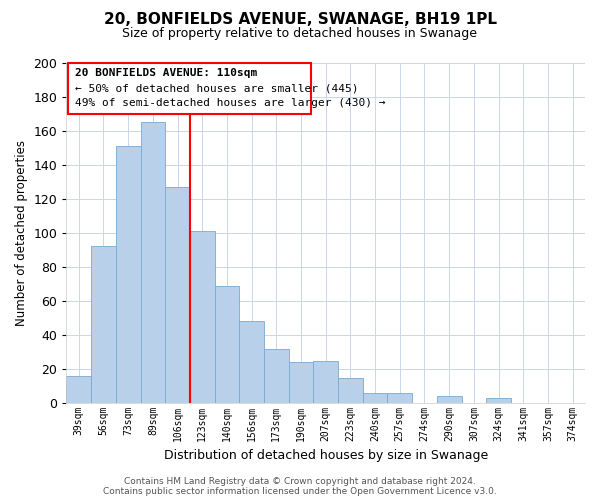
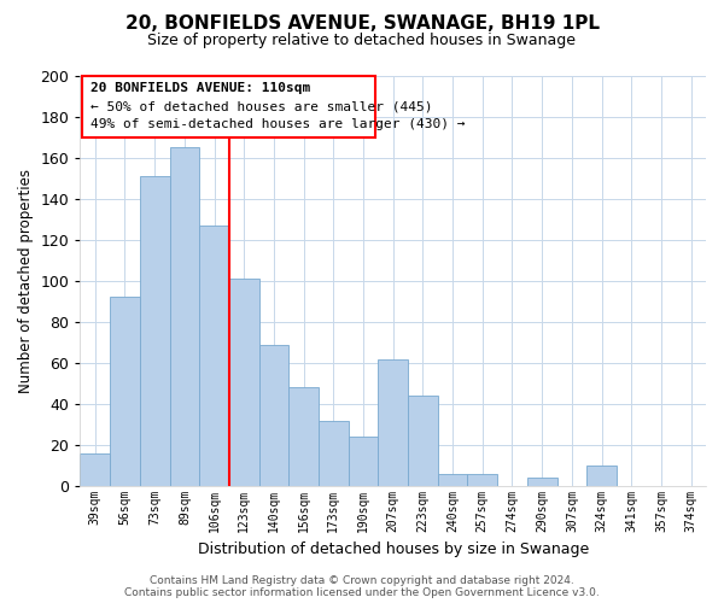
207sqm: 25 -> 62
223sqm: 15 -> 44
324sqm: 3 -> 10
